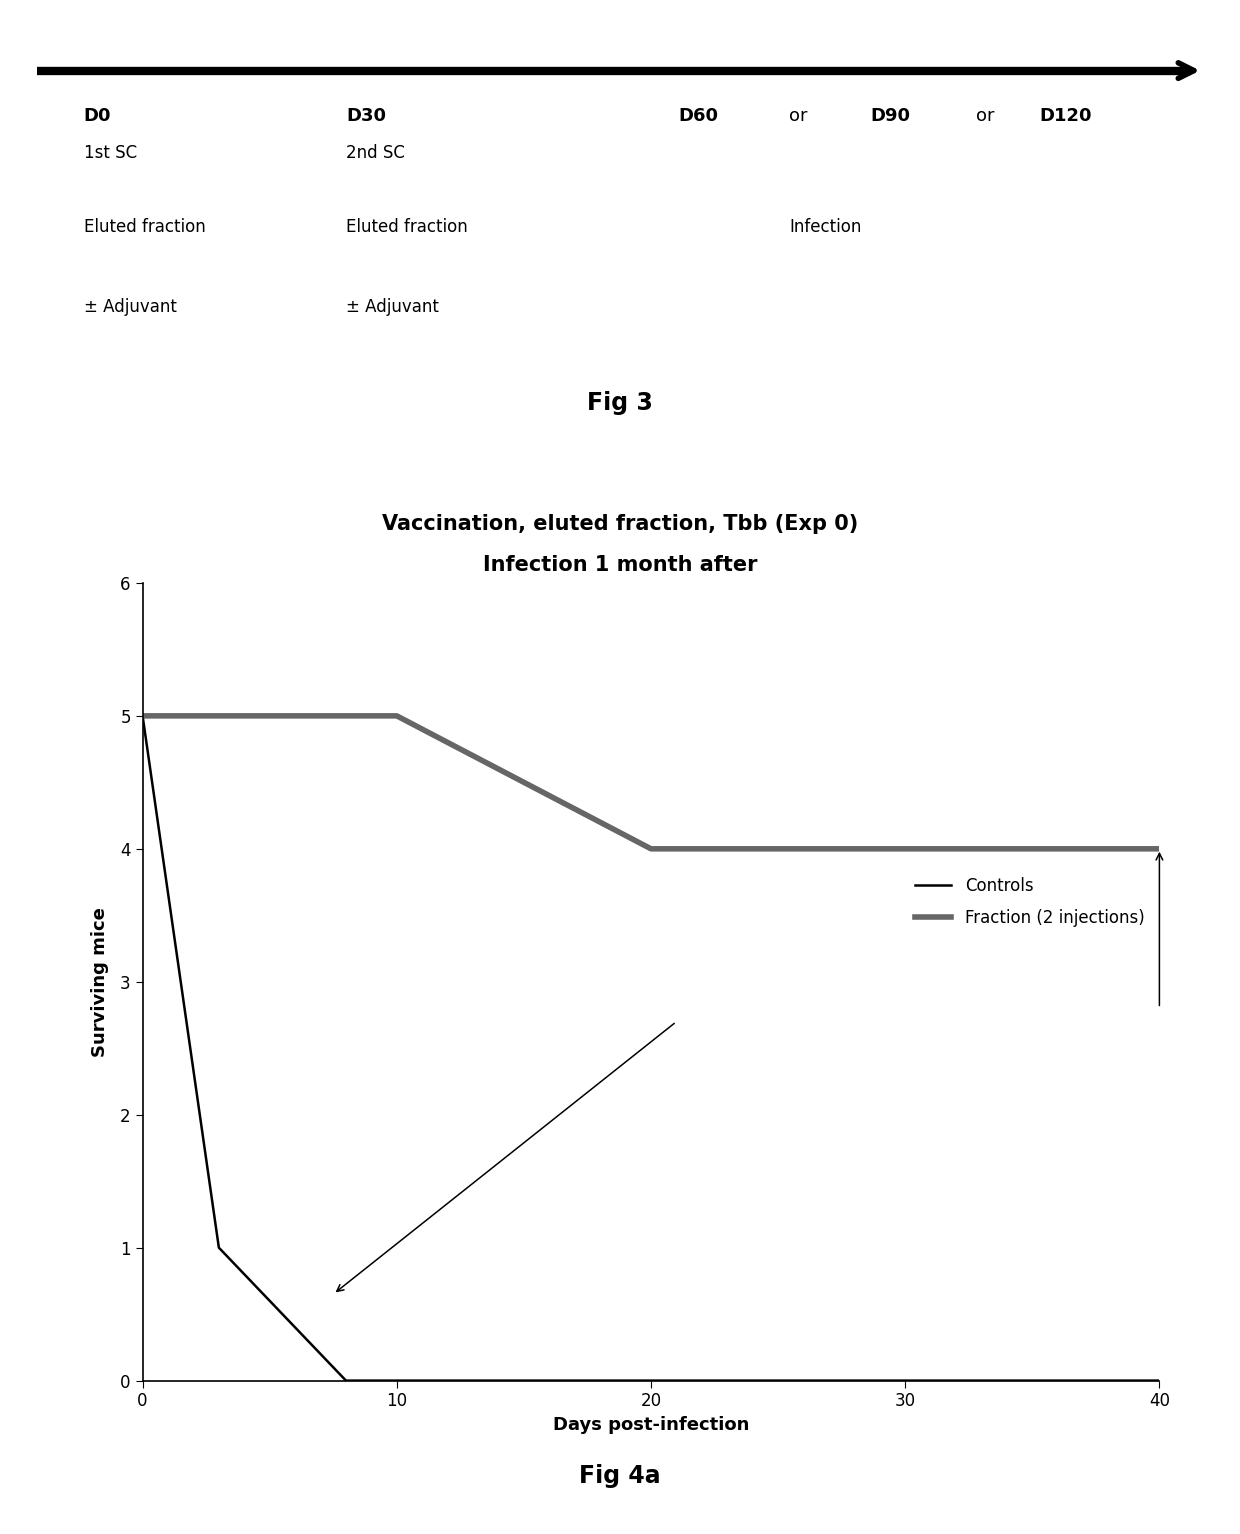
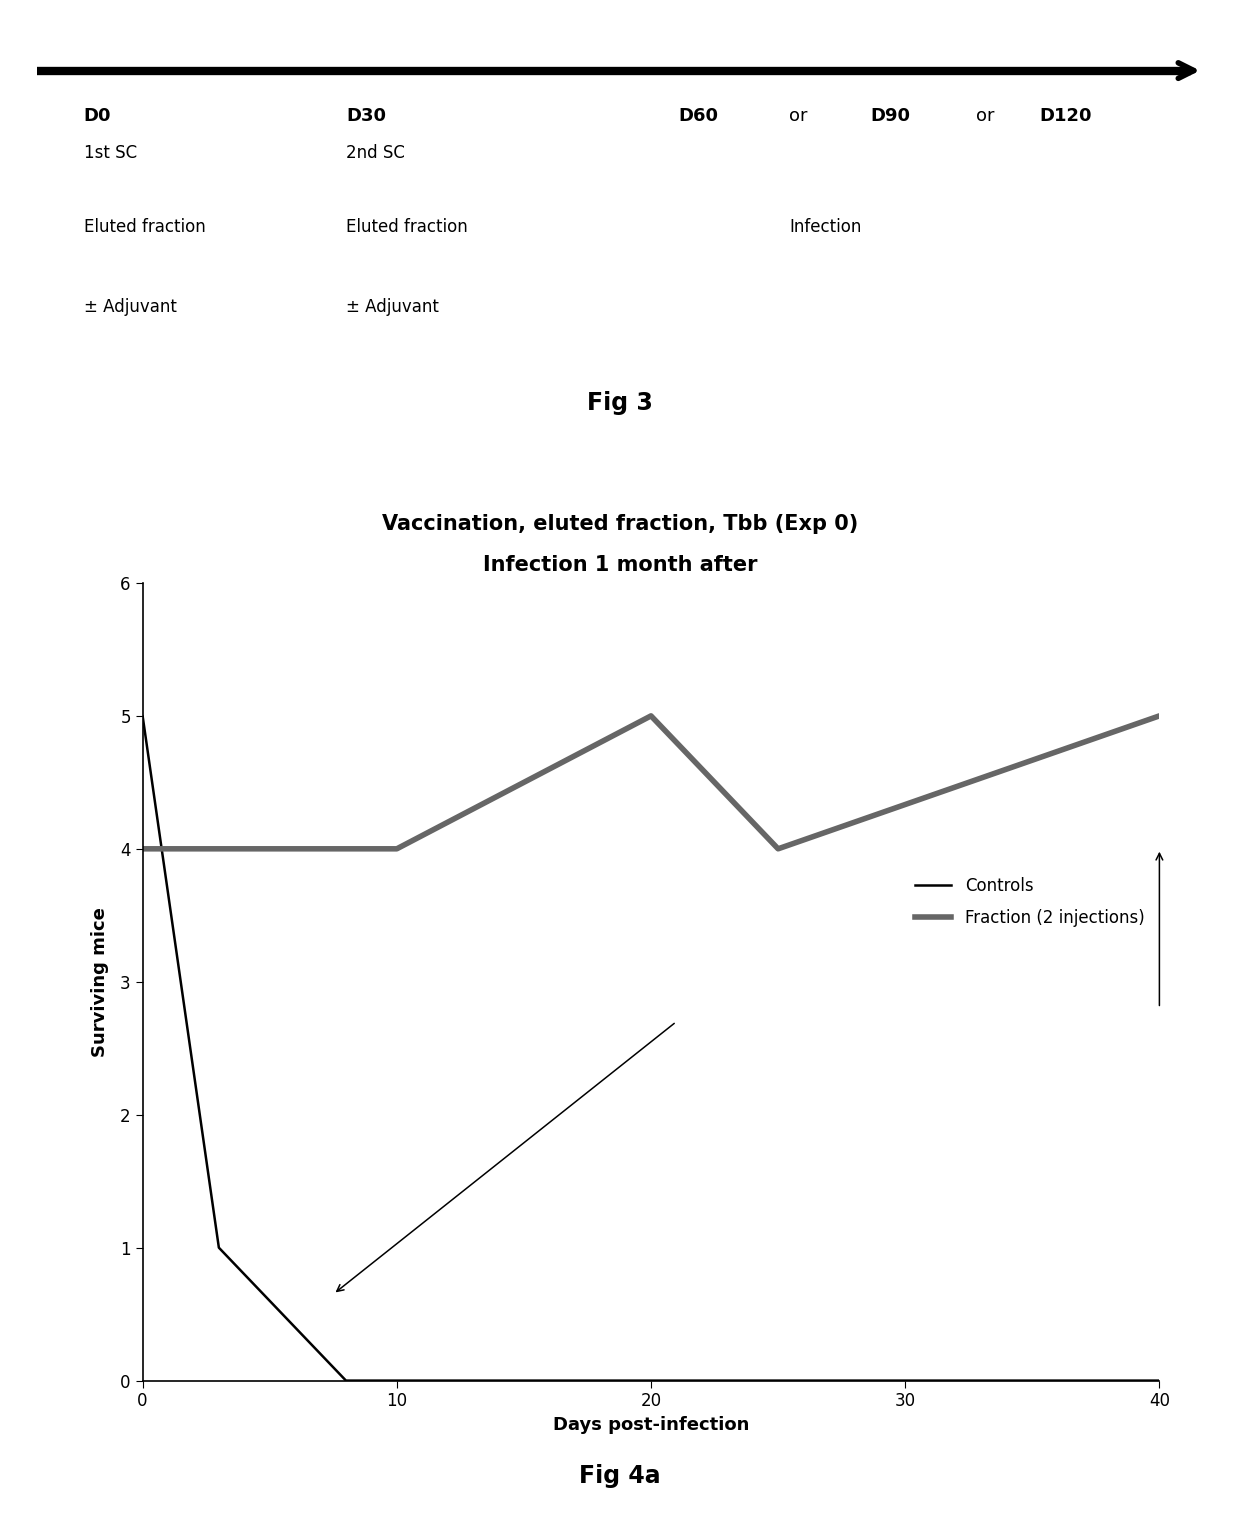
Fraction (2 injections)/0: 5 -> 4
Fraction (2 injections)/10: 5 -> 4
Fraction (2 injections)/20: 4 -> 5
Fraction (2 injections)/40: 4 -> 5
